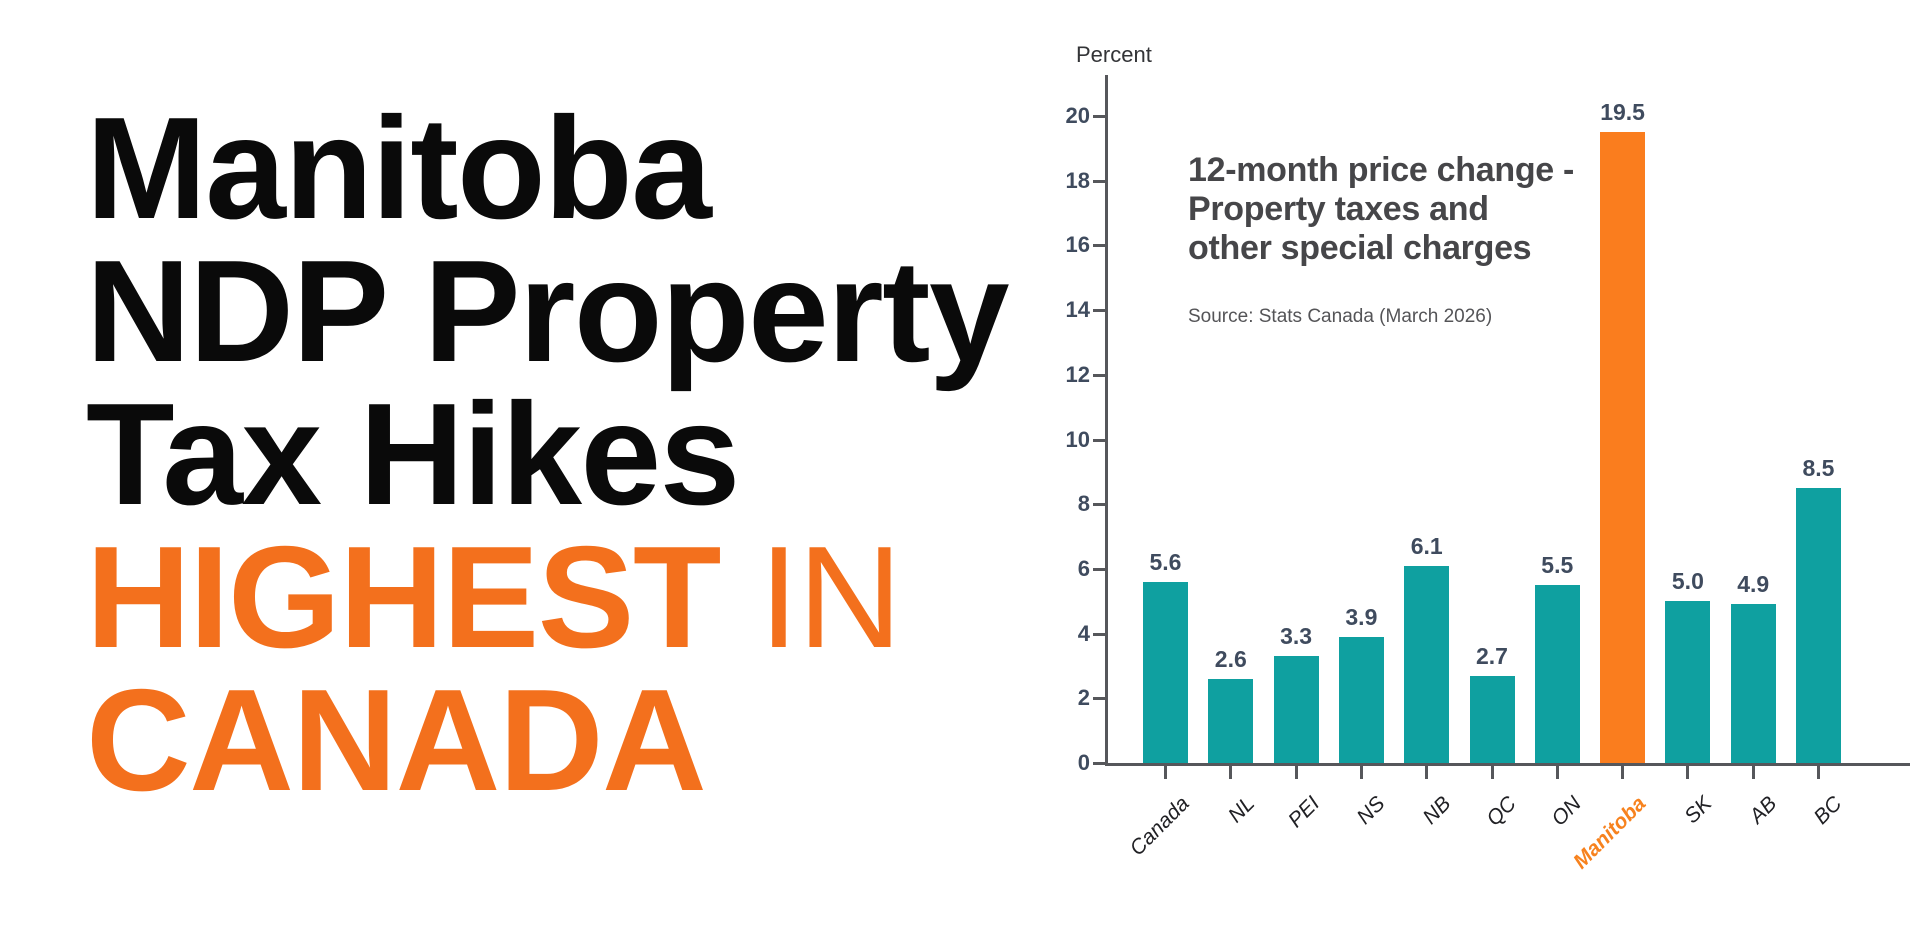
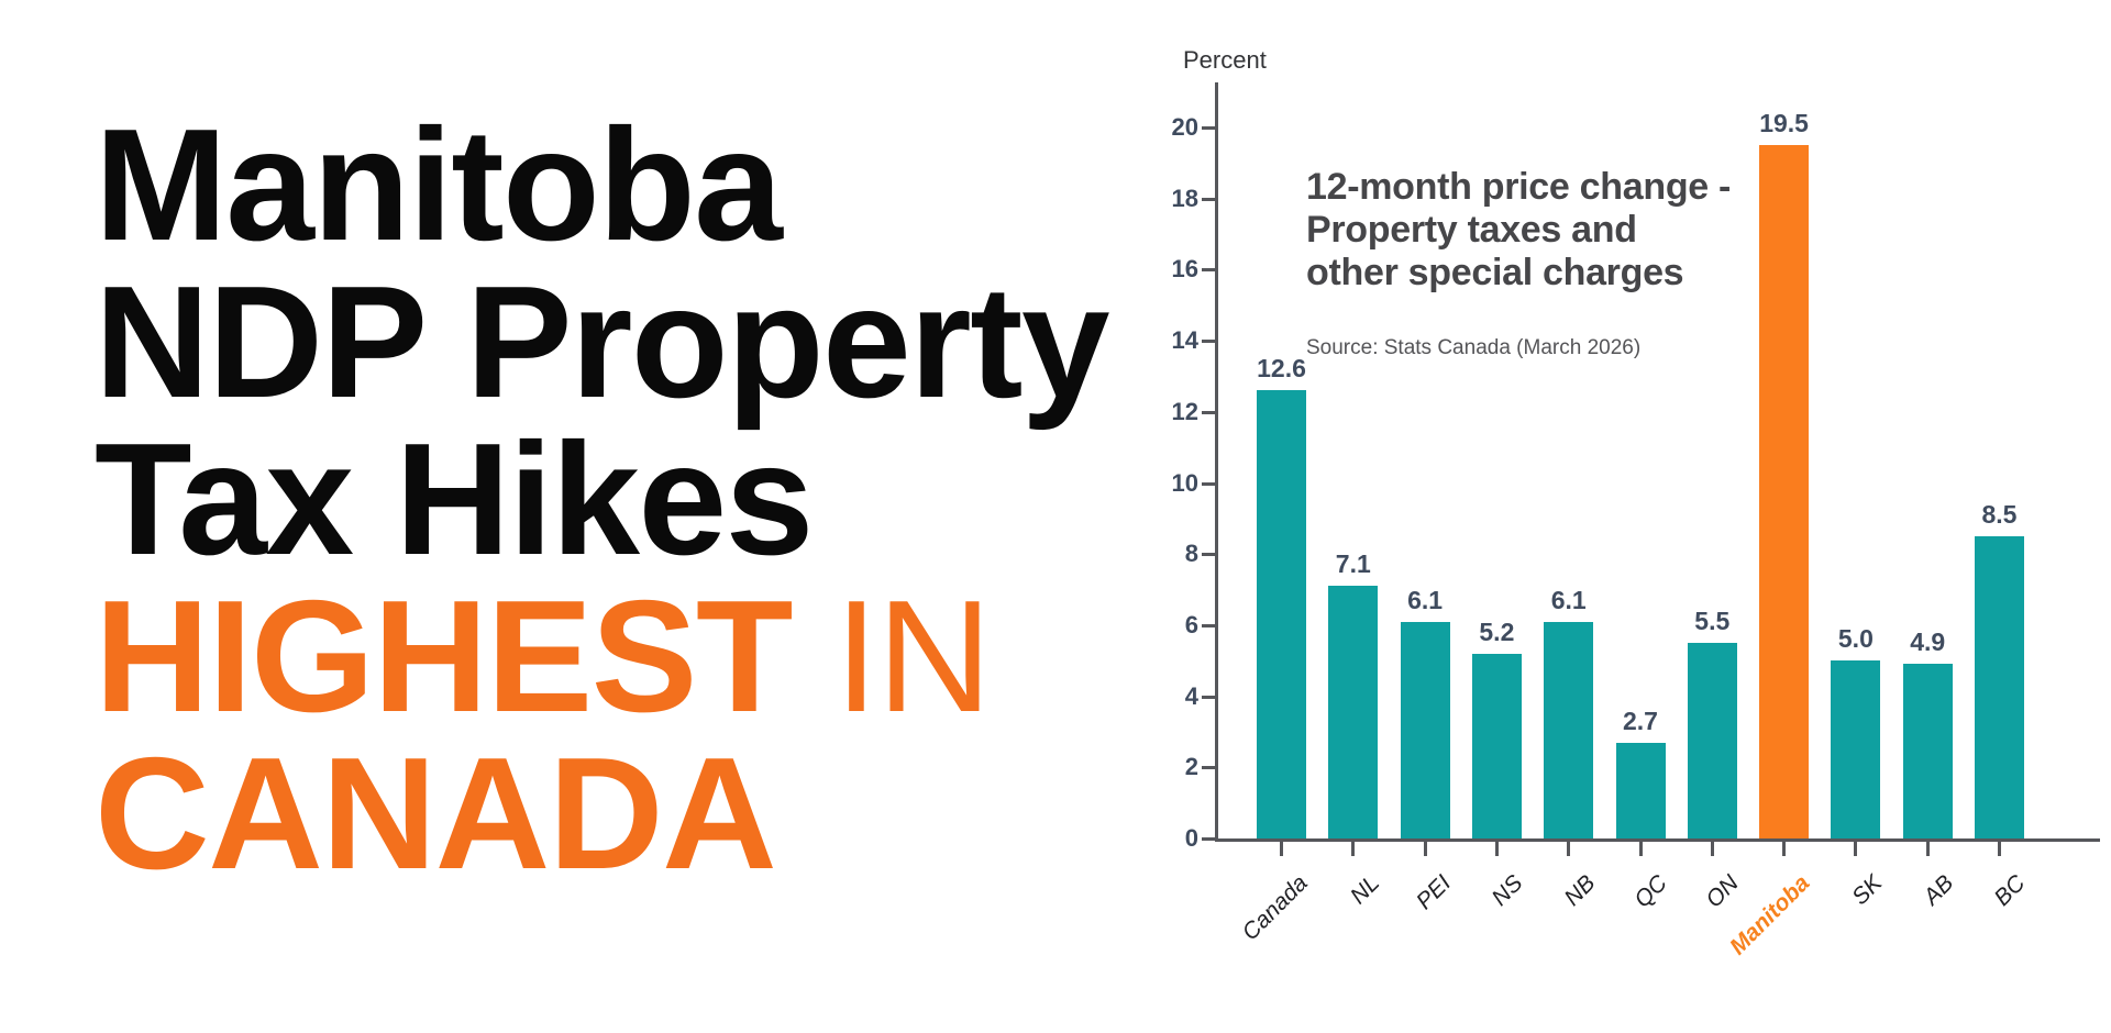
Canada: 5.6 -> 12.6
NL: 2.6 -> 7.1
PEI: 3.3 -> 6.1
NS: 3.9 -> 5.2
